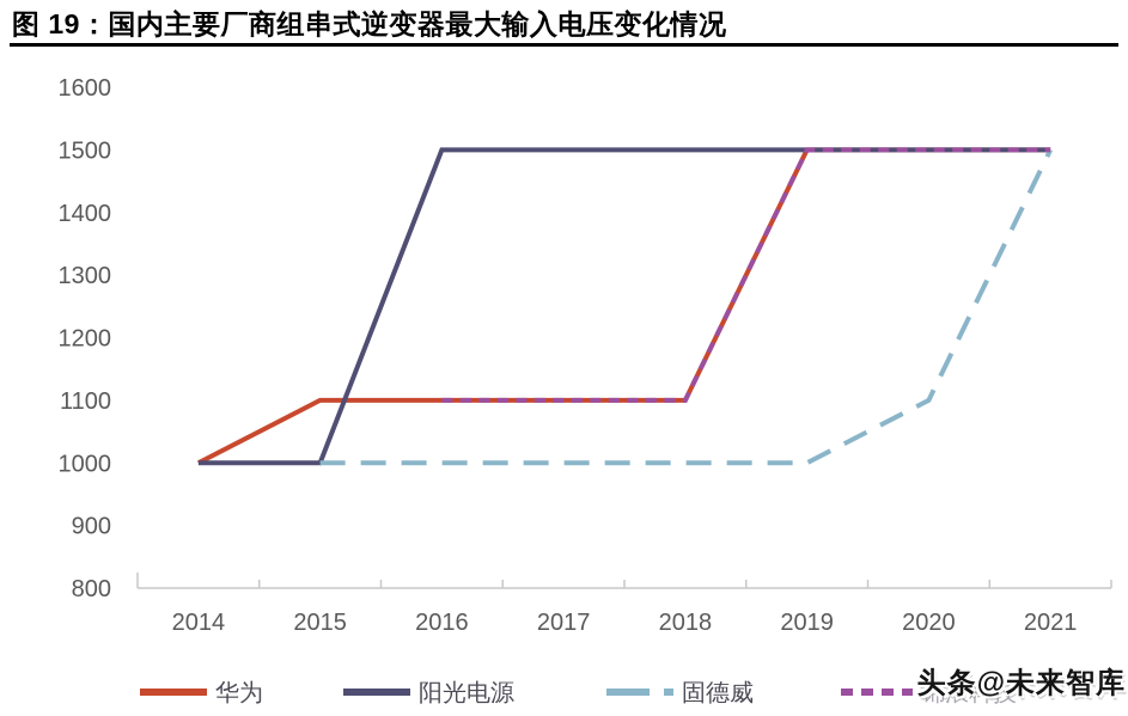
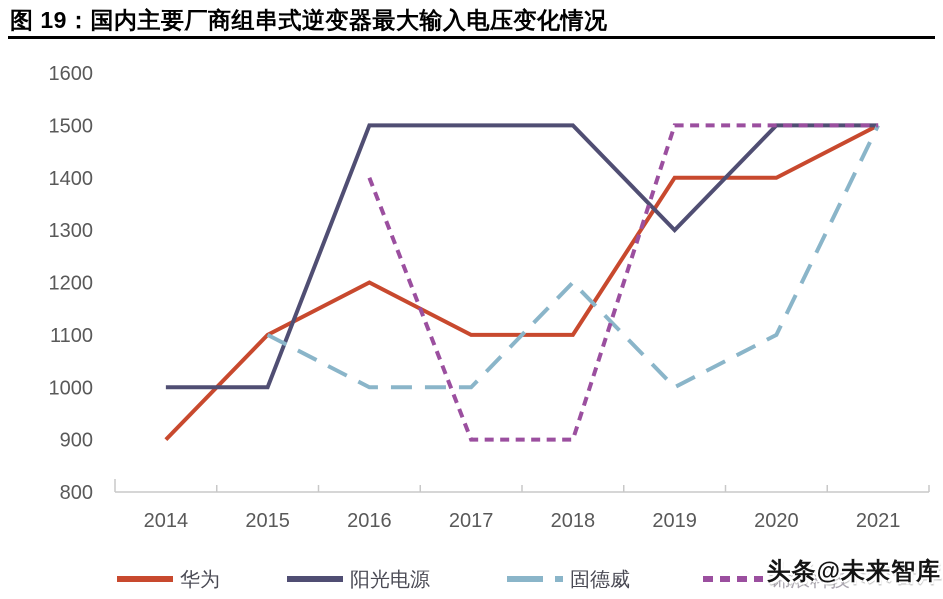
华为/2014: 1000 -> 900
固德威/2015: 1000 -> 1100
华为/2016: 1100 -> 1200
锦浪科技/2016: 1100 -> 1400
锦浪科技/2017: 1100 -> 900
固德威/2018: 1000 -> 1200
锦浪科技/2018: 1100 -> 900
华为/2019: 1500 -> 1400
阳光电源/2019: 1500 -> 1300
华为/2020: 1500 -> 1400
